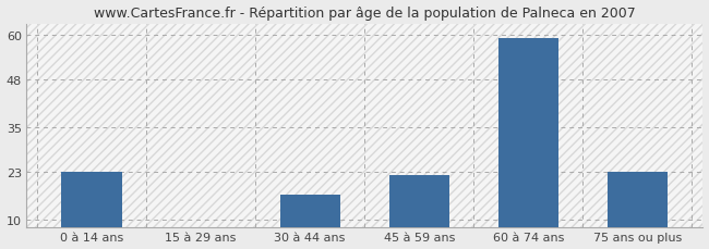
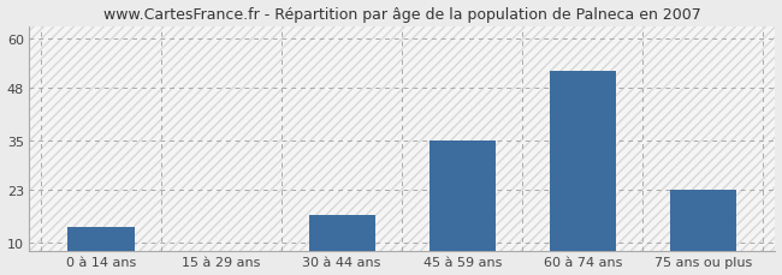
0 à 14 ans: 23 -> 14
45 à 59 ans: 22 -> 35
60 à 74 ans: 59 -> 52
